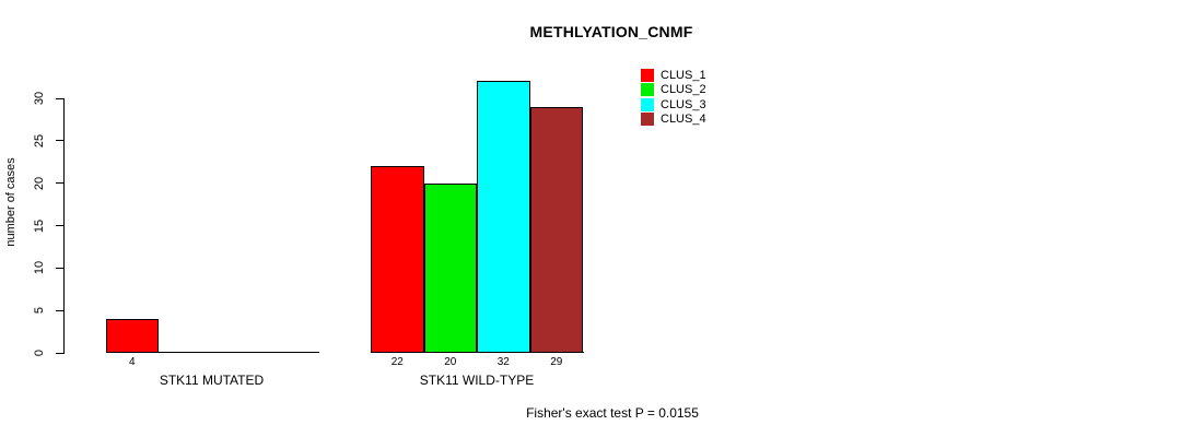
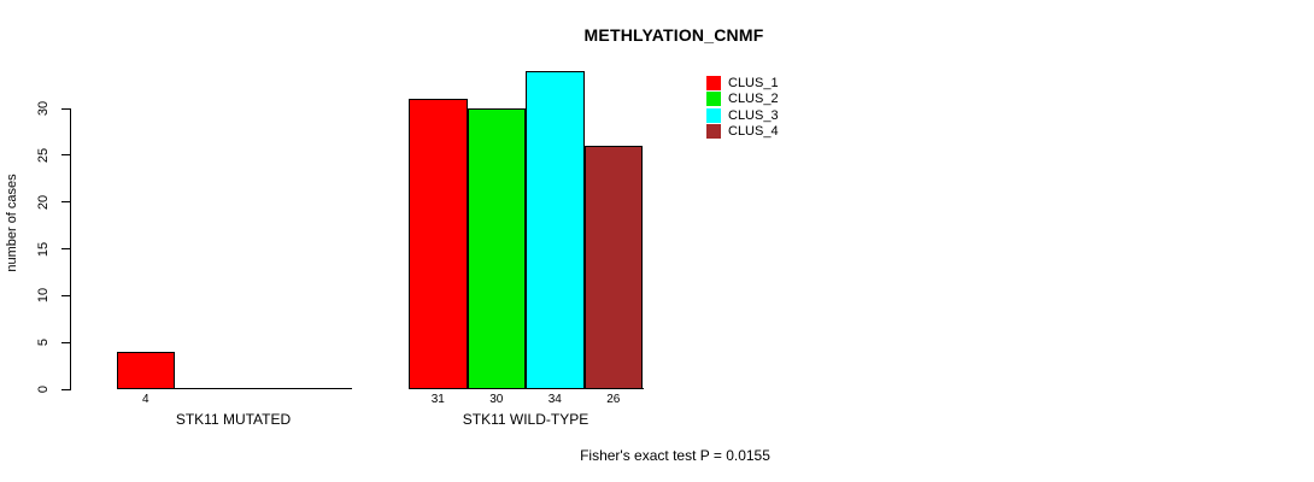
CLUS_1/STK11 WILD-TYPE: 22 -> 31
CLUS_2/STK11 WILD-TYPE: 20 -> 30
CLUS_3/STK11 WILD-TYPE: 32 -> 34
CLUS_4/STK11 WILD-TYPE: 29 -> 26
